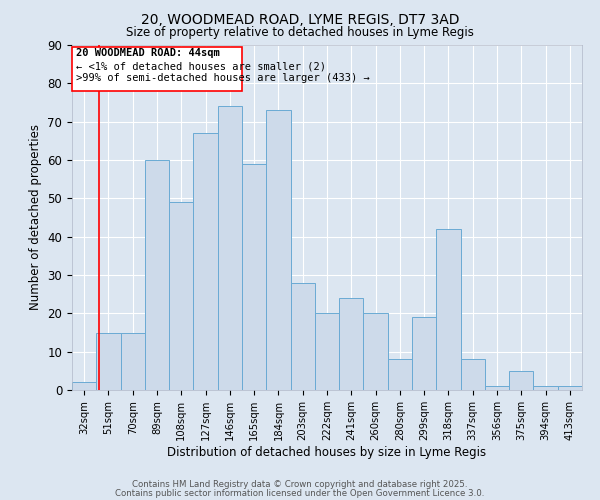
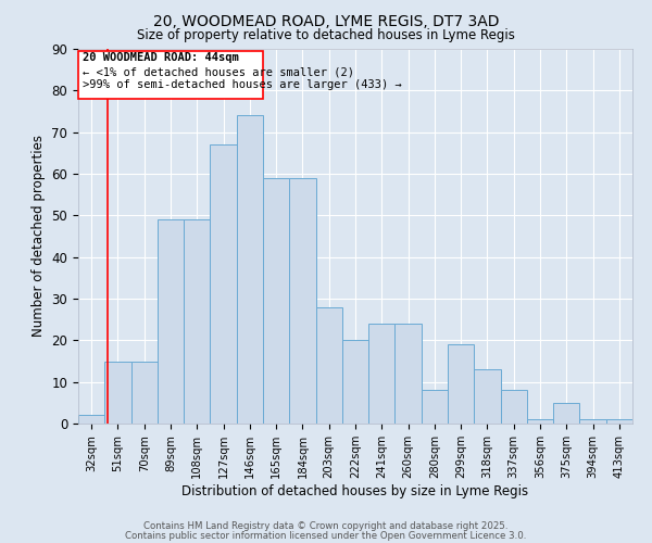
89sqm: 60 -> 49
184sqm: 73 -> 59
260sqm: 20 -> 24
318sqm: 42 -> 13
